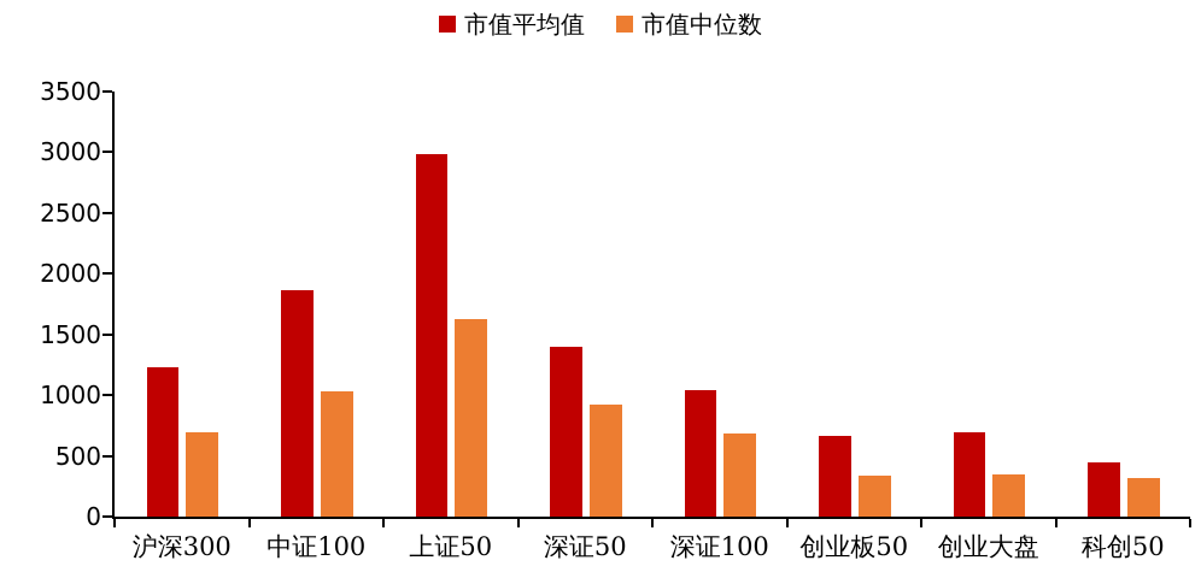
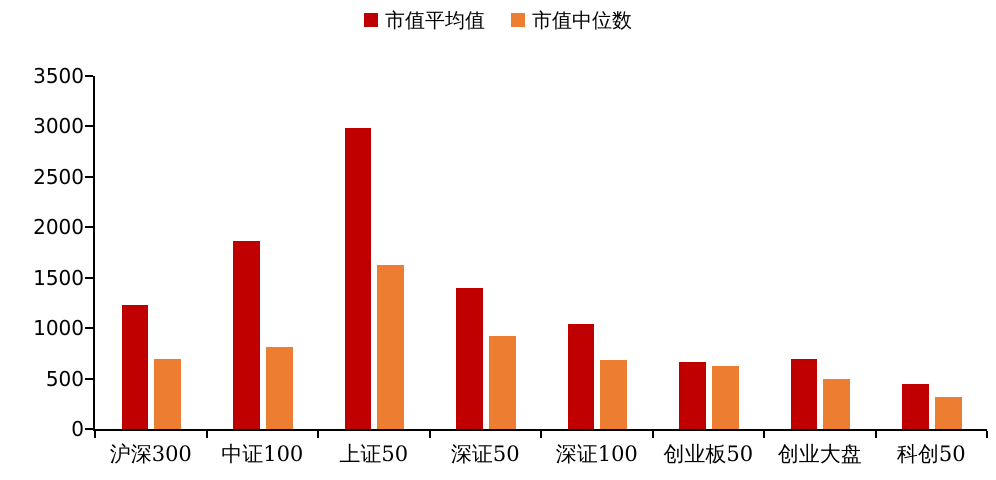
市值中位数/中证100: 1030 -> 810
市值中位数/创业板50: 340 -> 620
市值中位数/创业大盘: 350 -> 500
